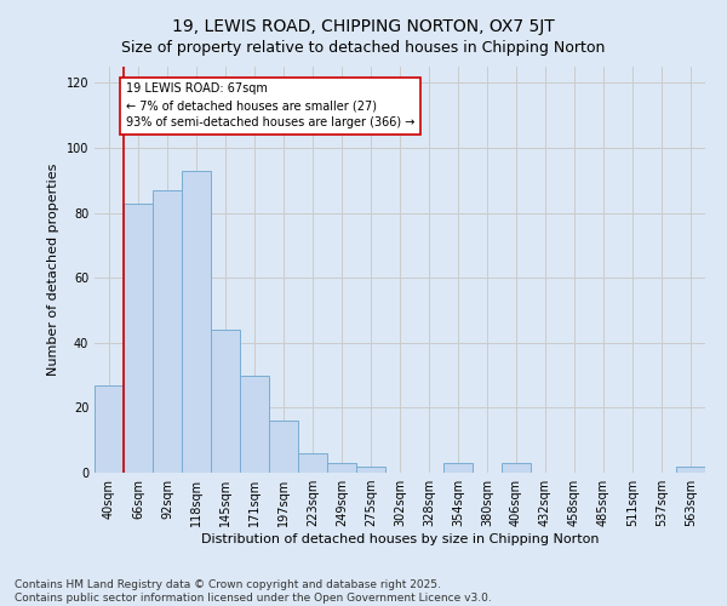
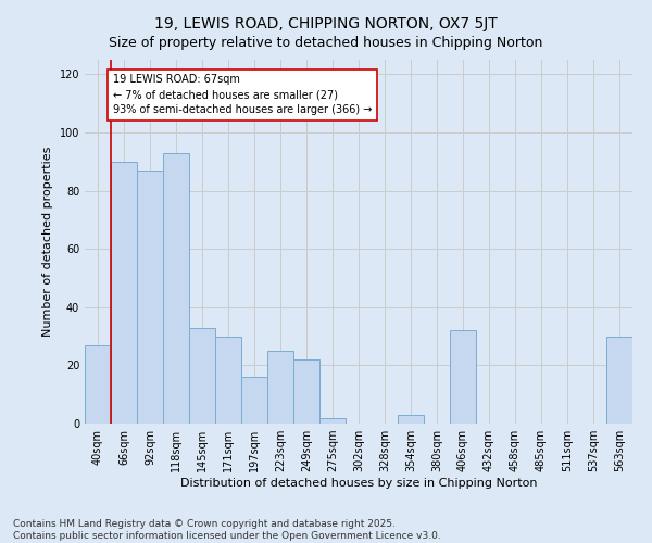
66sqm: 83 -> 90
145sqm: 44 -> 33
223sqm: 6 -> 25
249sqm: 3 -> 22
406sqm: 3 -> 32
563sqm: 2 -> 30
